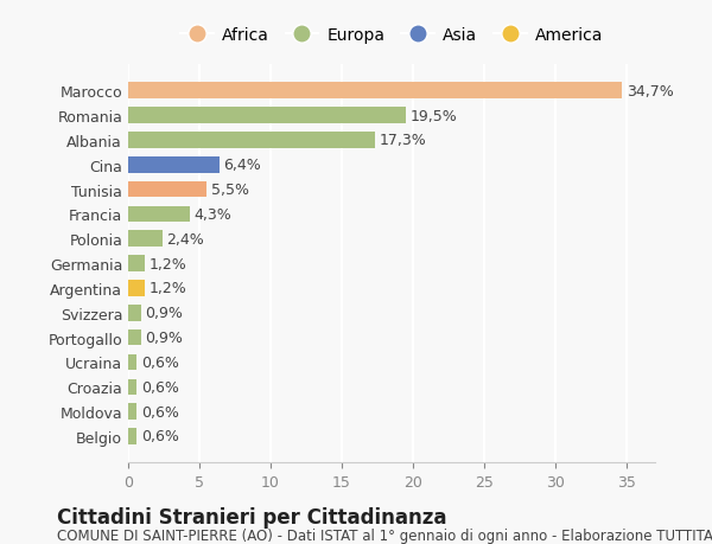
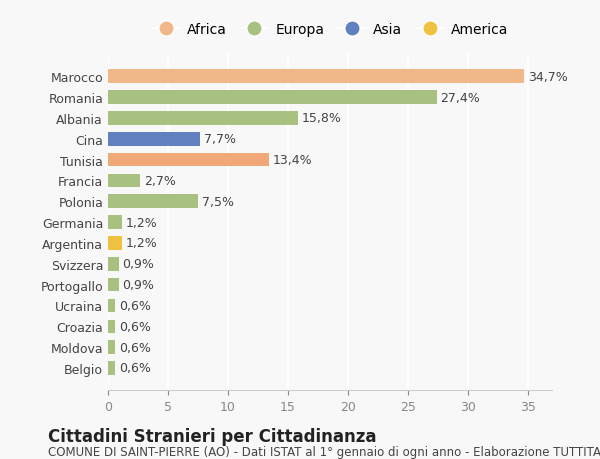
Romania: 19,5% -> 27,4%
Albania: 17,3% -> 15,8%
Cina: 6,4% -> 7,7%
Tunisia: 5,5% -> 13,4%
Francia: 4,3% -> 2,7%
Polonia: 2,4% -> 7,5%
